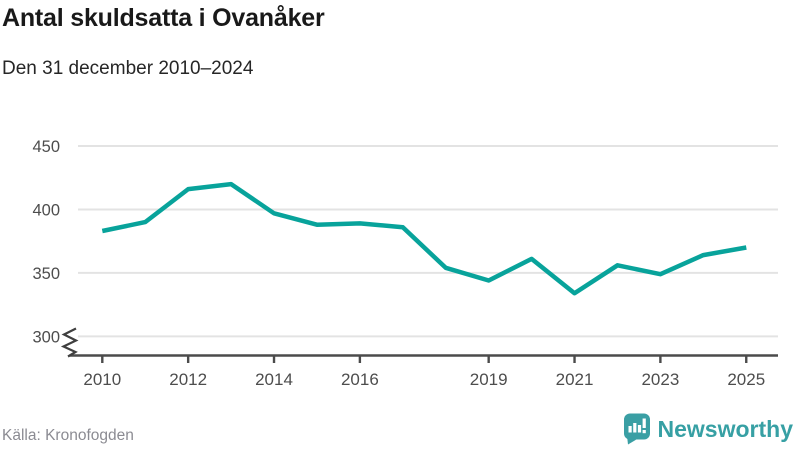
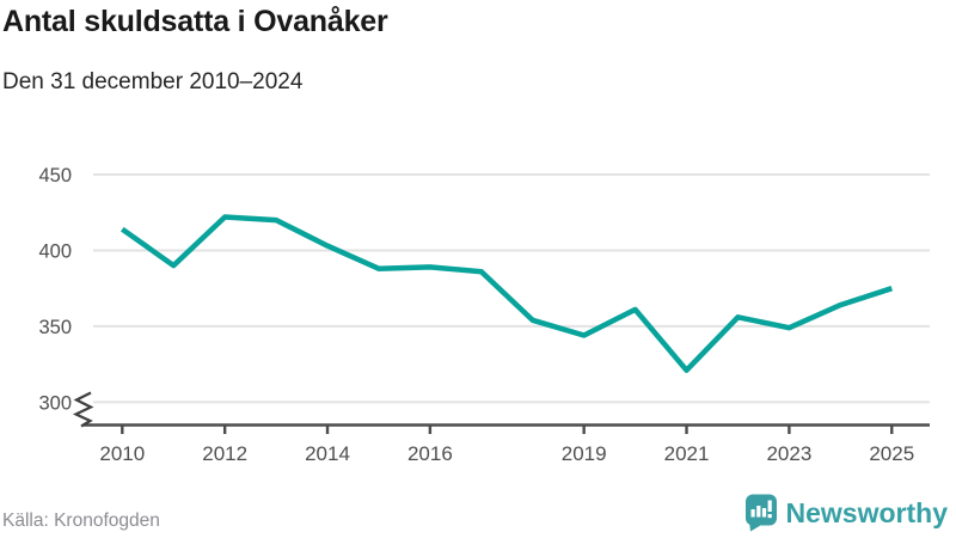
2010: 383 -> 414
2012: 416 -> 422
2014: 397 -> 403
2021: 334 -> 321
2025: 370 -> 375
